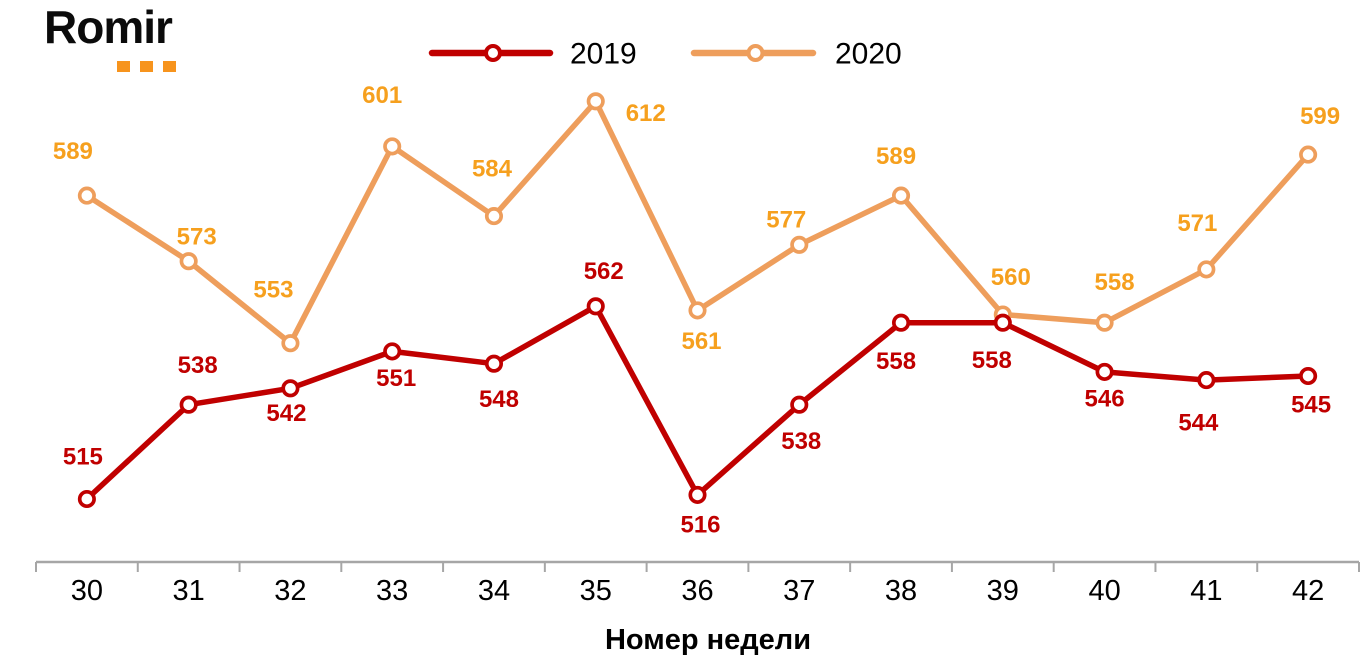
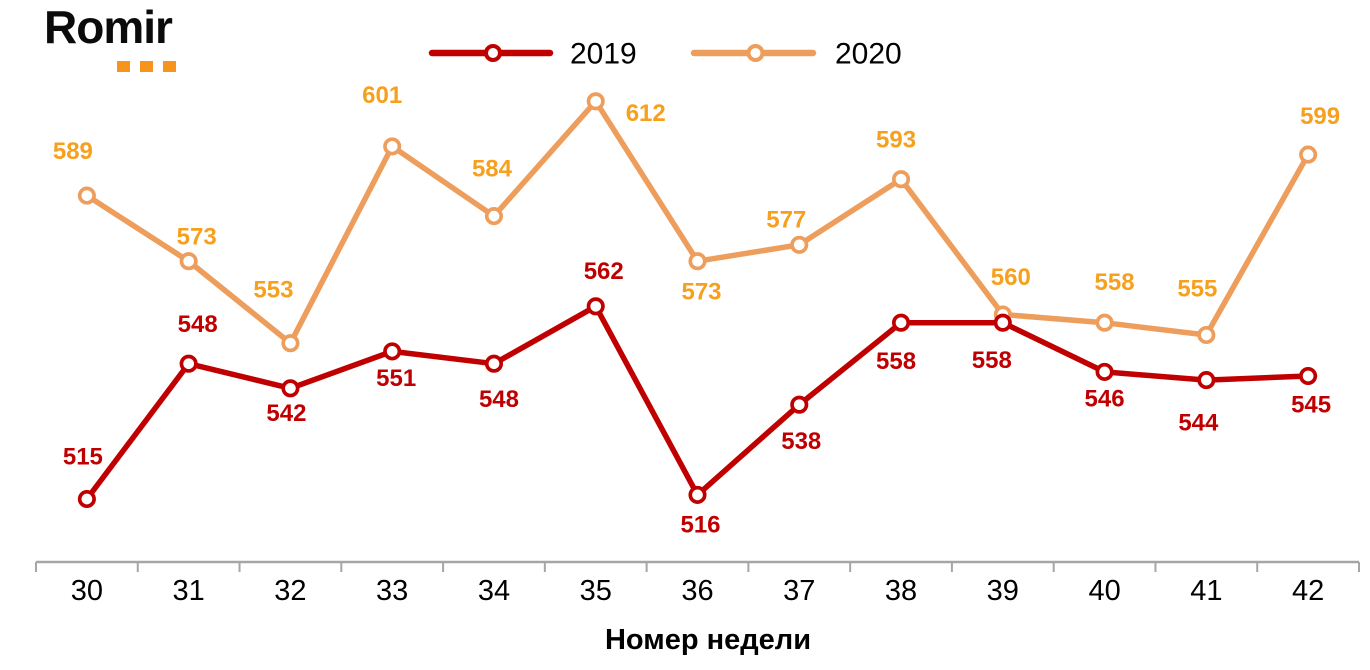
2019/31: 538 -> 548
2020/36: 561 -> 573
2020/38: 589 -> 593
2020/41: 571 -> 555
